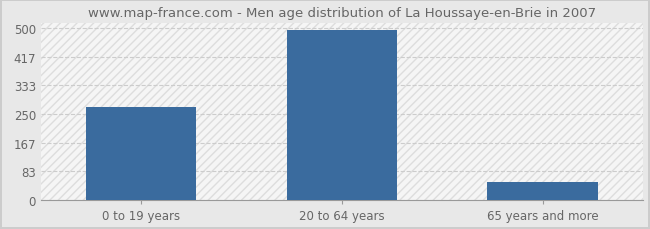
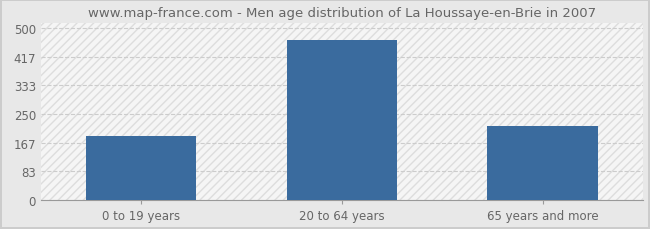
0 to 19 years: 271 -> 185
20 to 64 years: 494 -> 465
65 years and more: 52 -> 215
